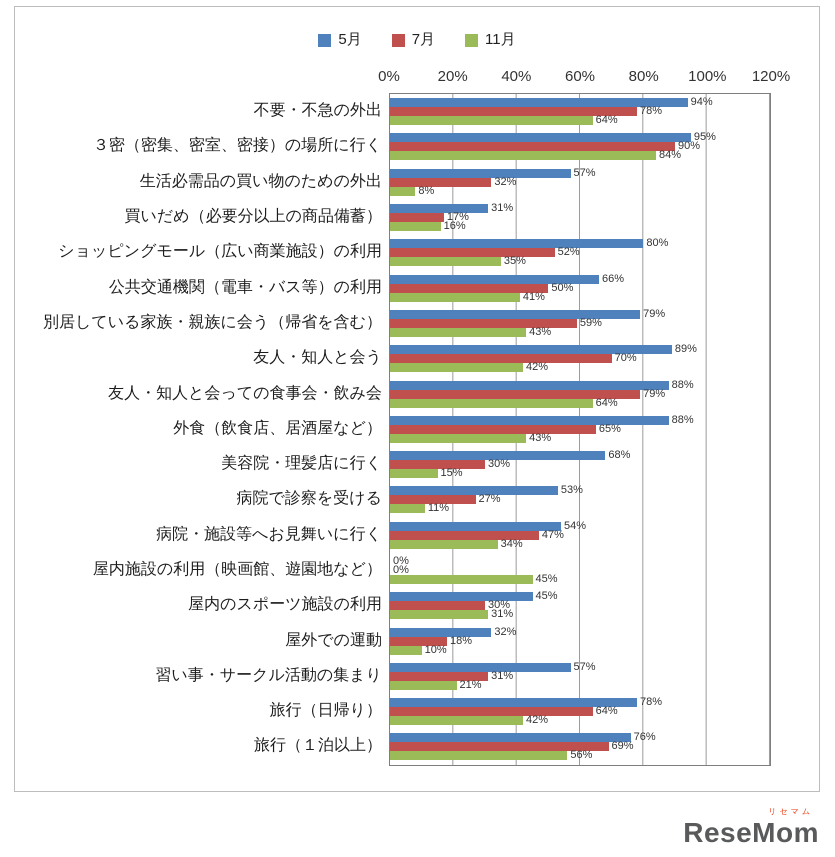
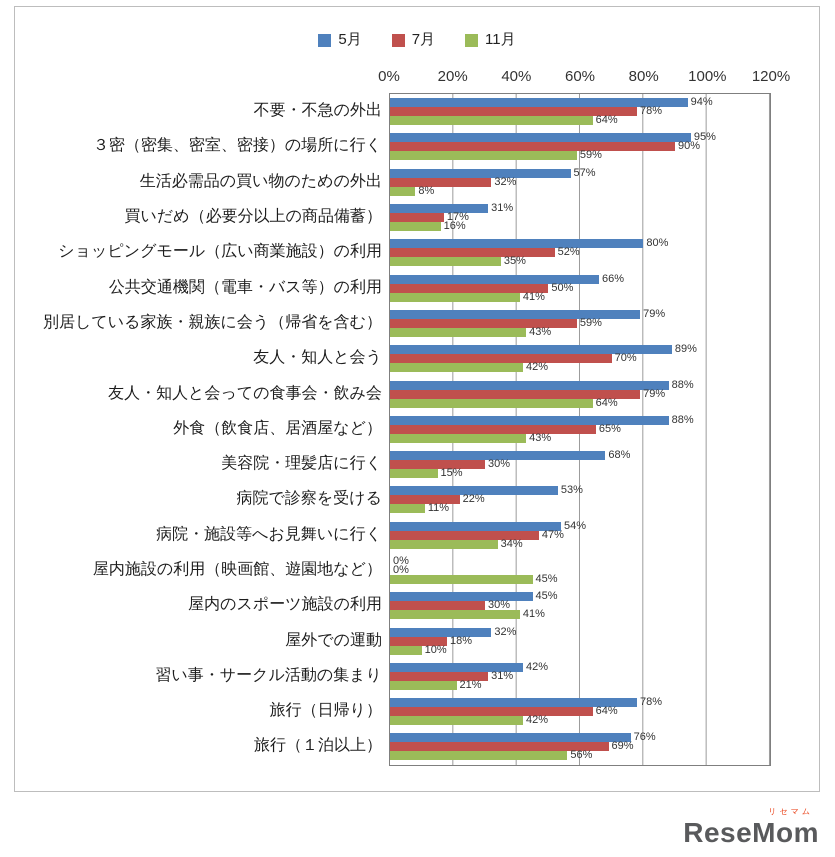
11月/３密（密集、密室、密接）の場所に行く: 84% -> 59%
7月/病院で診察を受ける: 27% -> 22%
11月/屋内のスポーツ施設の利用: 31% -> 41%
5月/習い事・サークル活動の集まり: 57% -> 42%
